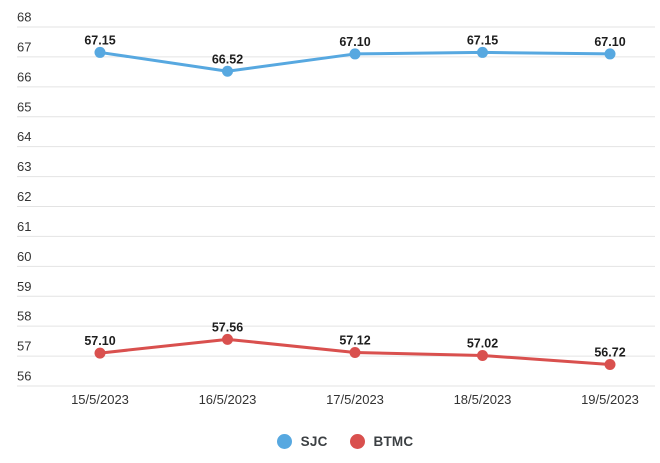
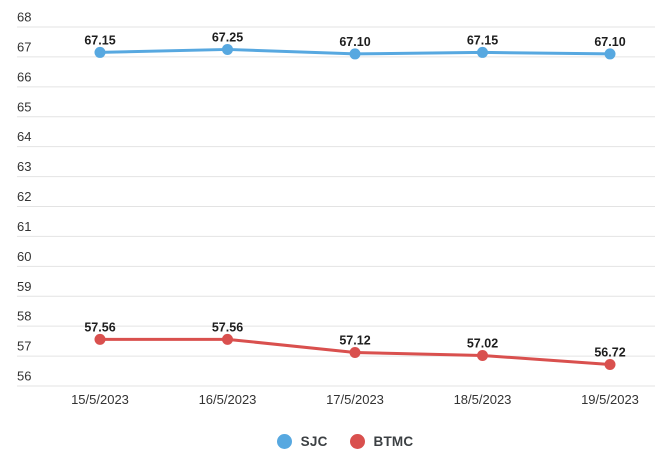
BTMC/15/5/2023: 57.10 -> 57.56
SJC/16/5/2023: 66.52 -> 67.25
